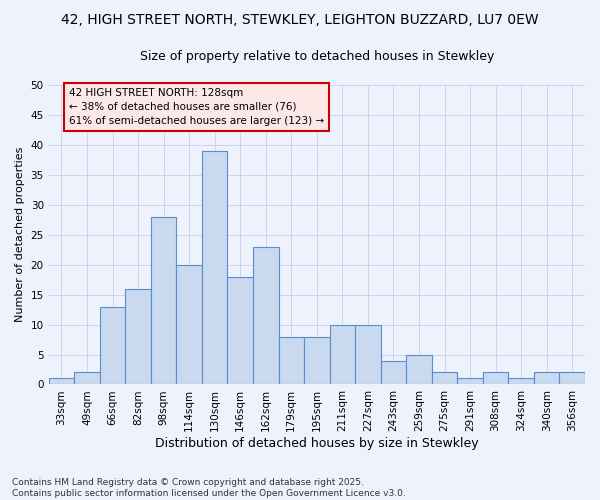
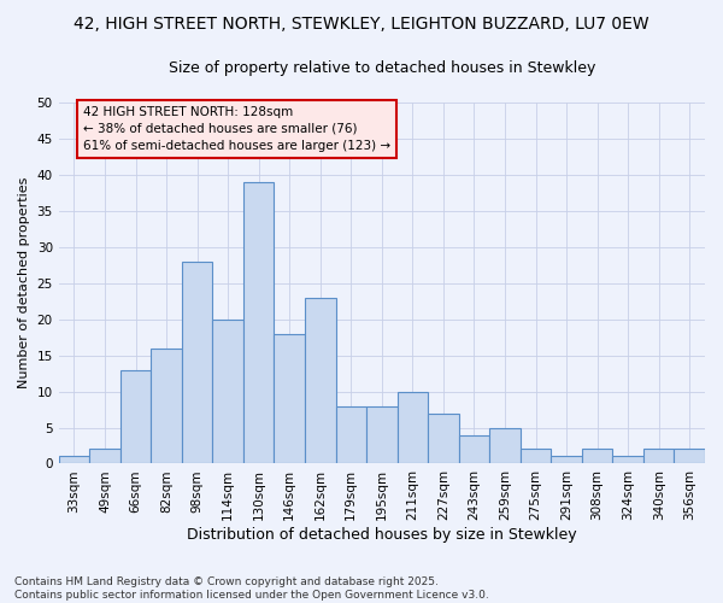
227sqm: 10 -> 7
